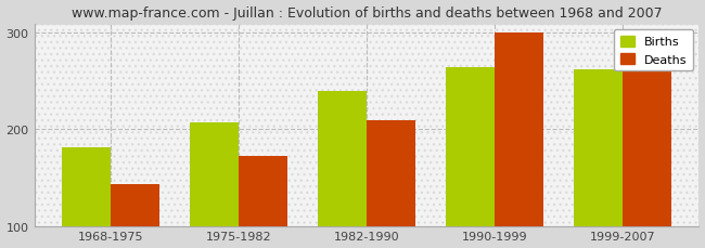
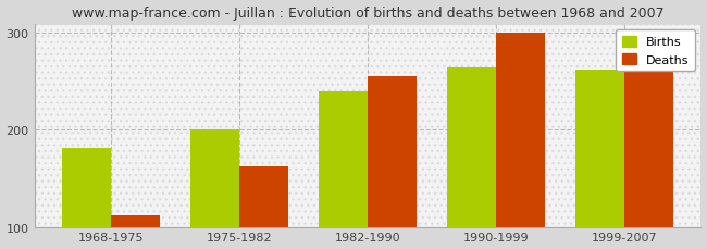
Deaths/1968-1975: 143 -> 112
Births/1975-1982: 207 -> 200
Deaths/1975-1982: 173 -> 162
Deaths/1982-1990: 210 -> 256
